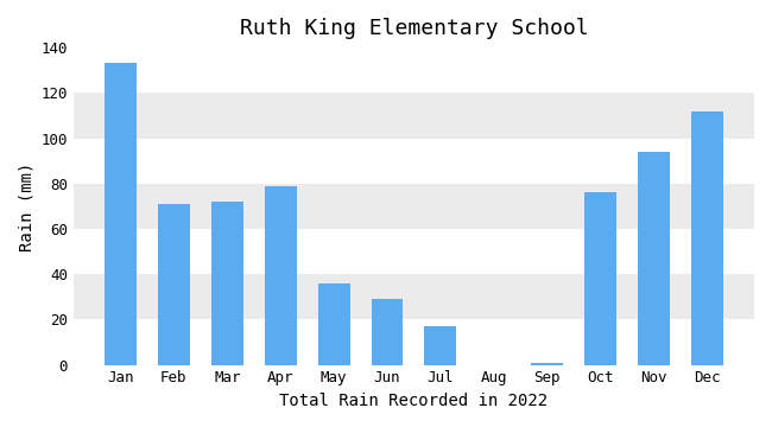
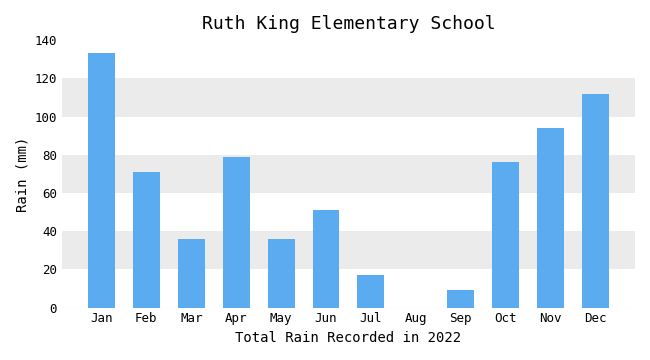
Mar: 72 -> 36
Jun: 29 -> 51
Sep: 1 -> 9
